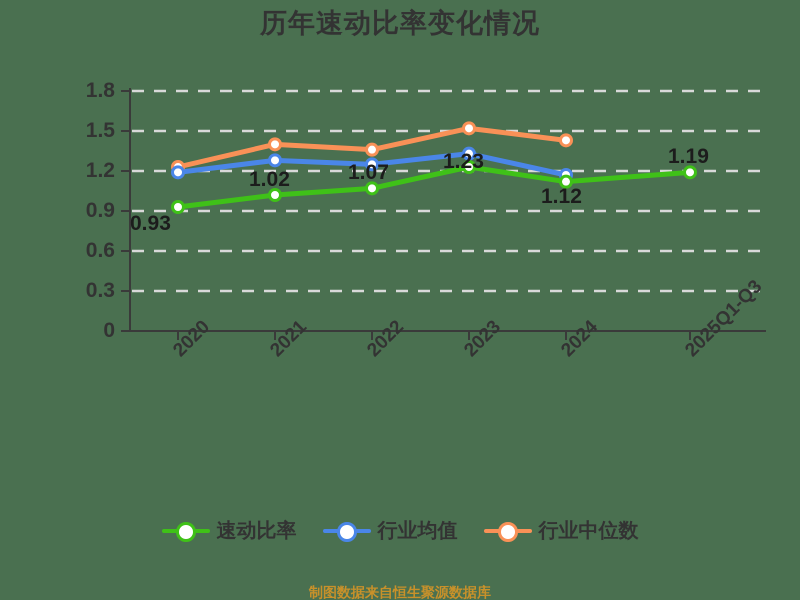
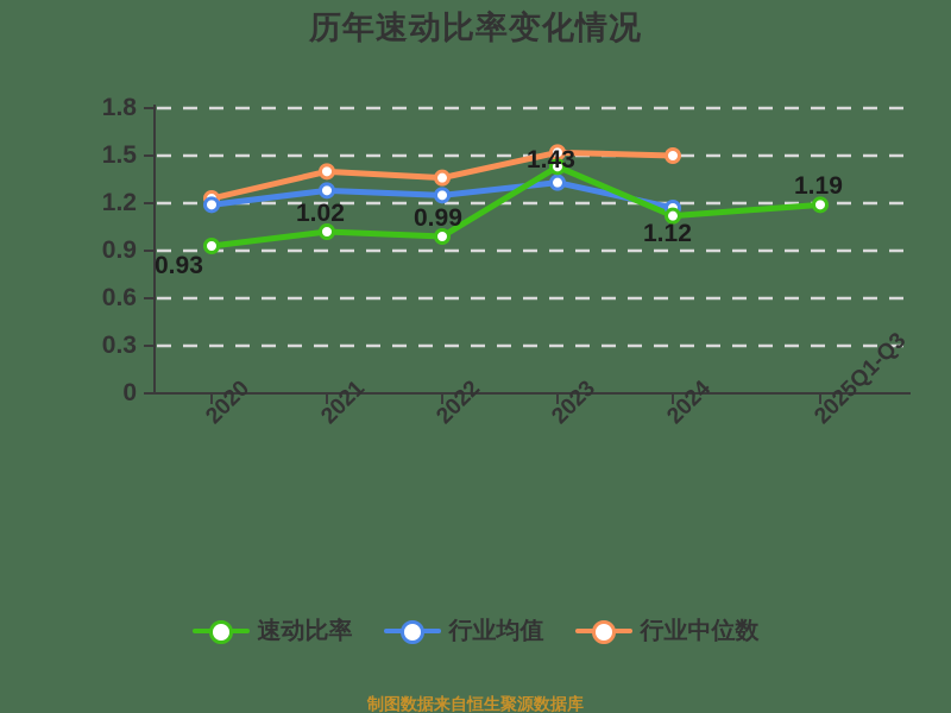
速动比率/2022: 1.07 -> 0.99
速动比率/2023: 1.23 -> 1.43
行业中位数/2024: 1.43 -> 1.50
